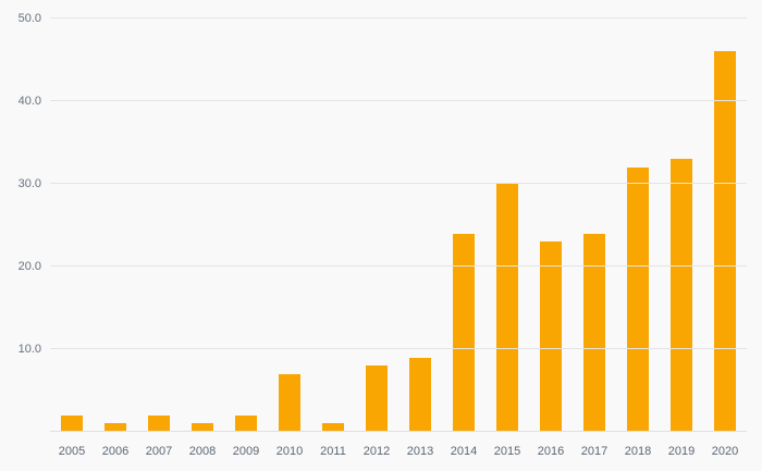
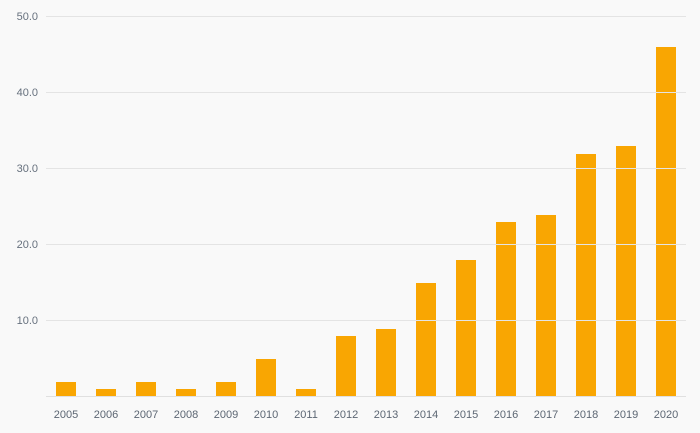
2010: 7 -> 5
2014: 24 -> 15
2015: 30 -> 18
